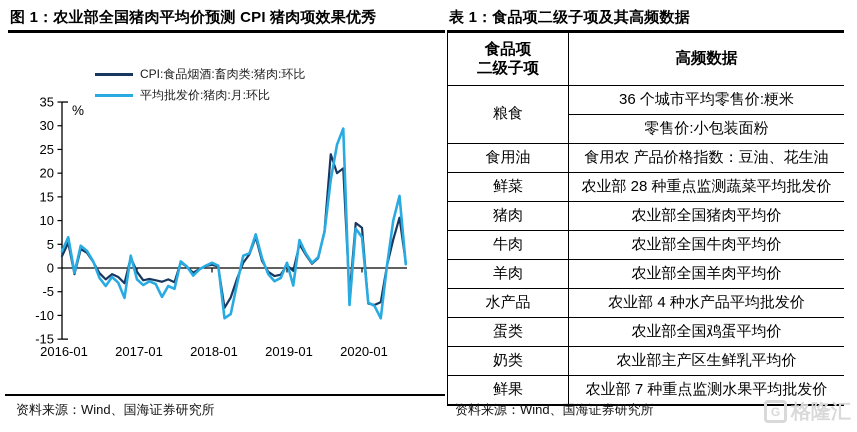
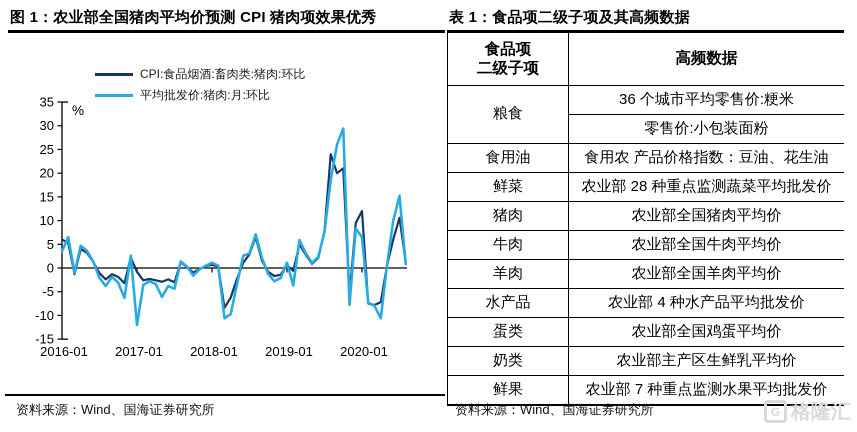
CPI:食品烟酒:畜肉类:猪肉:环比/2016-01: 2 -> 6
平均批发价:猪肉:月:环比/2017-01: -2 -> -12
CPI:食品烟酒:畜肉类:猪肉:环比/2020-01: 8 -> 12
